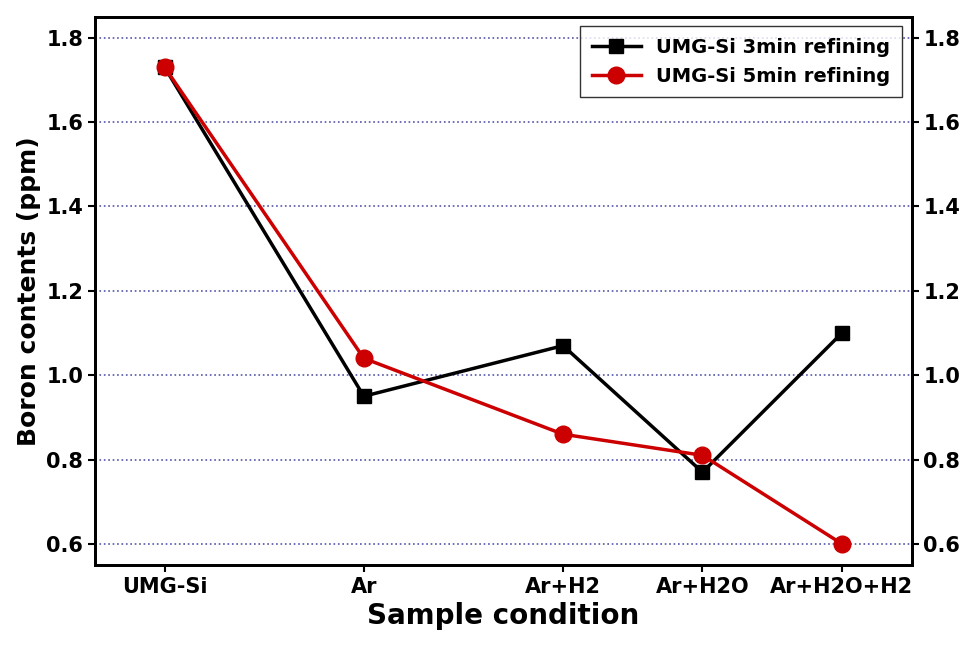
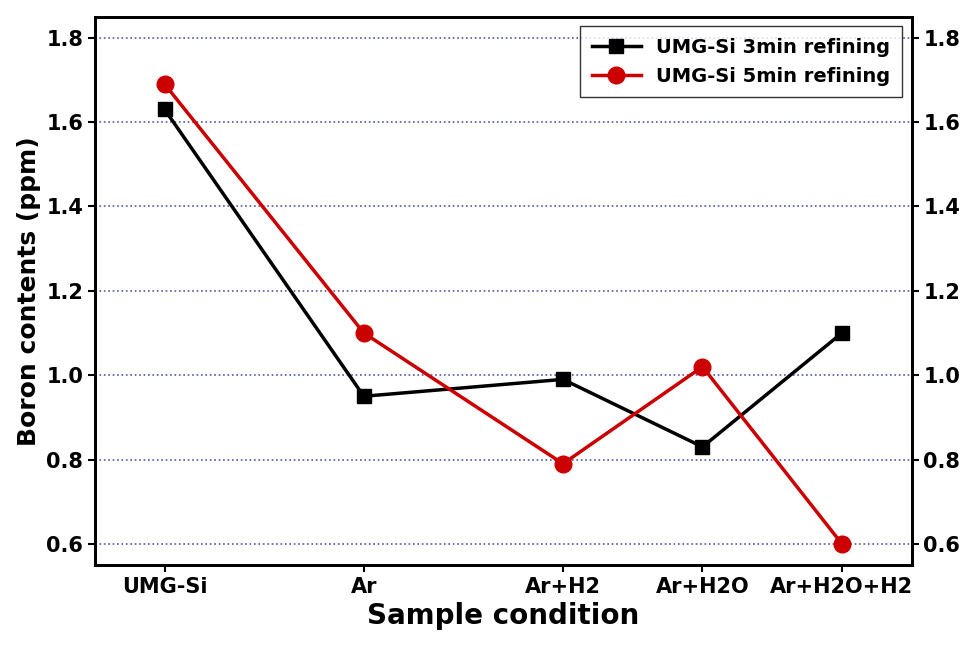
UMG-Si 3min refining/UMG-Si: 1.73 -> 1.63
UMG-Si 5min refining/UMG-Si: 1.73 -> 1.69
UMG-Si 5min refining/Ar: 1.04 -> 1.10
UMG-Si 3min refining/Ar+H2: 1.07 -> 0.99
UMG-Si 5min refining/Ar+H2: 0.86 -> 0.79
UMG-Si 3min refining/Ar+H2O: 0.77 -> 0.83
UMG-Si 5min refining/Ar+H2O: 0.81 -> 1.02
